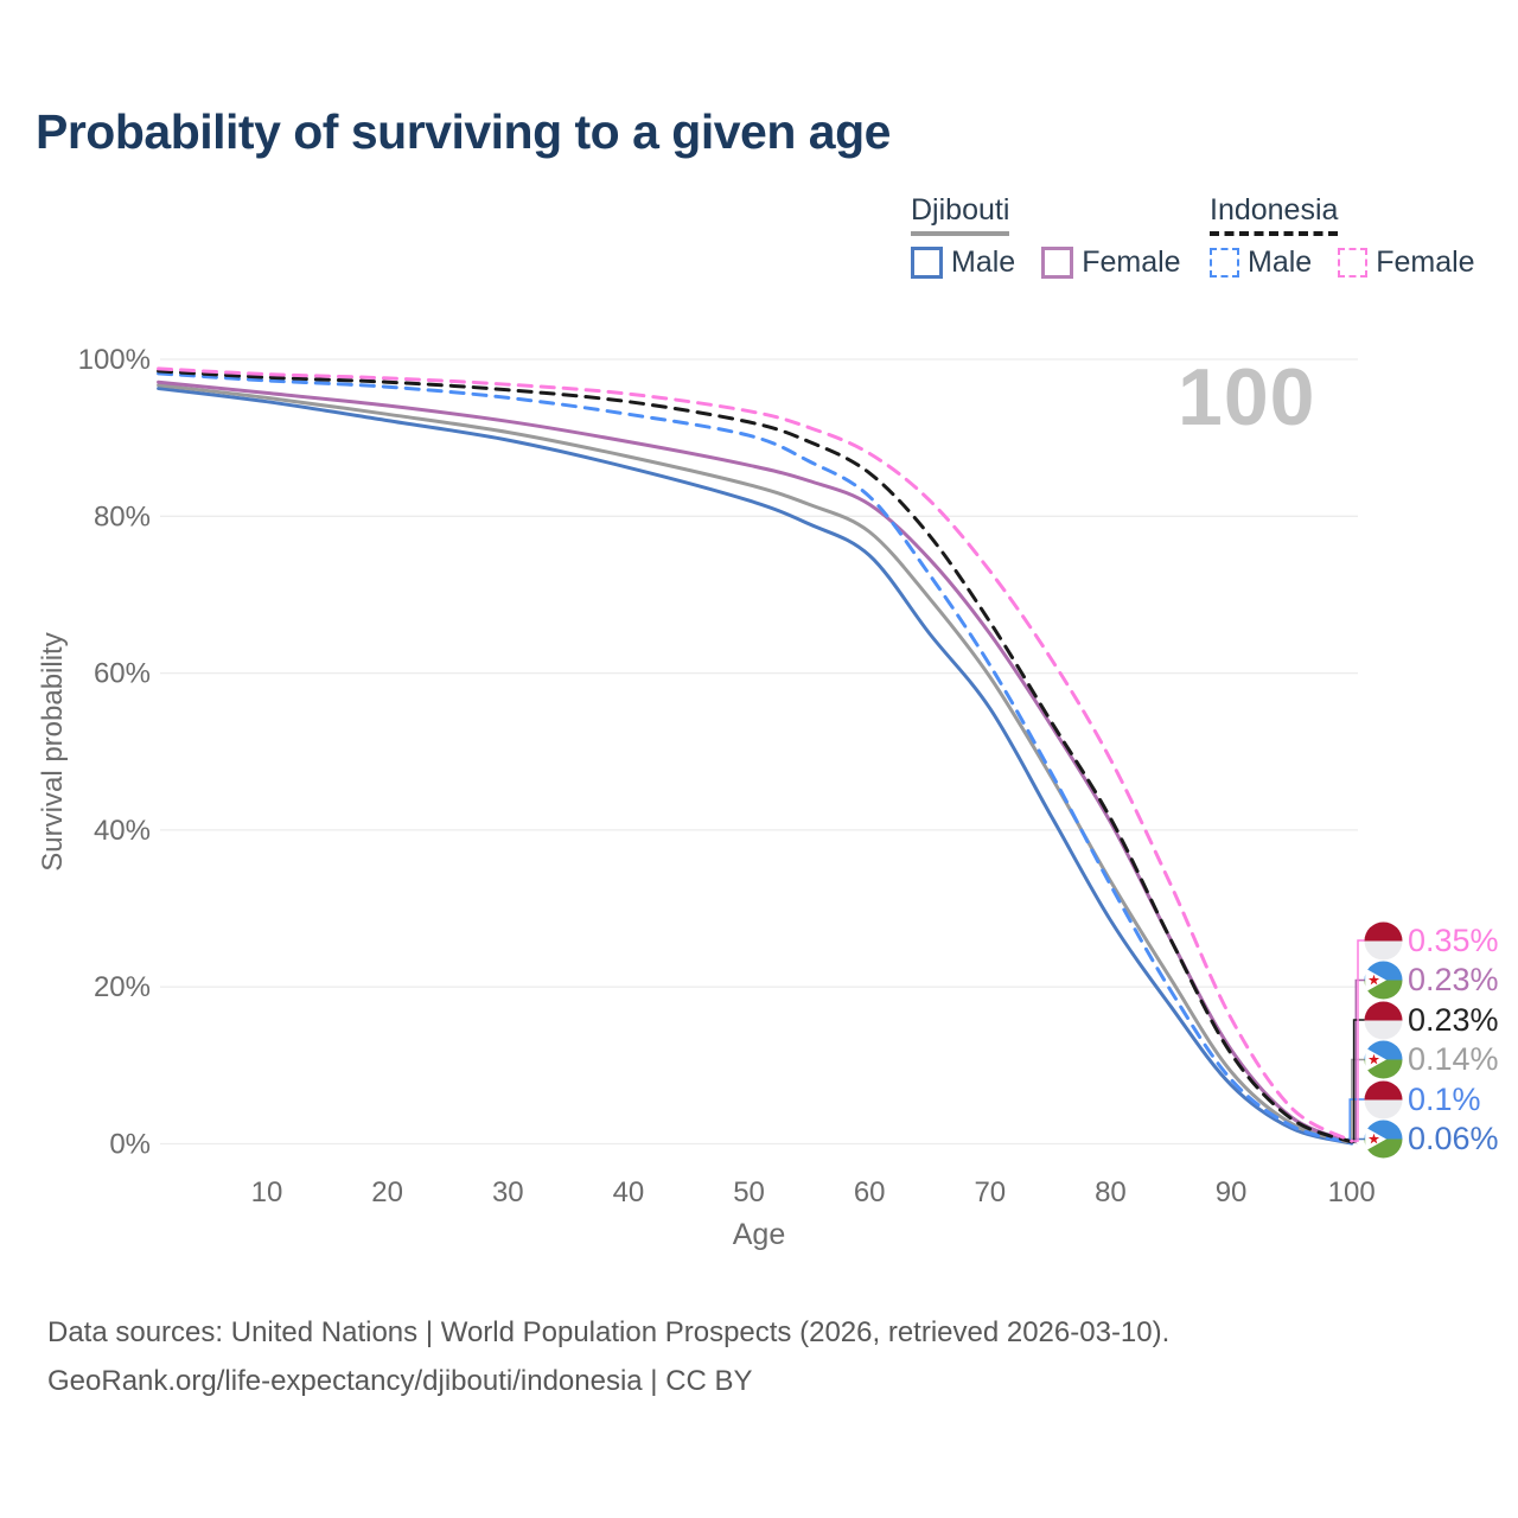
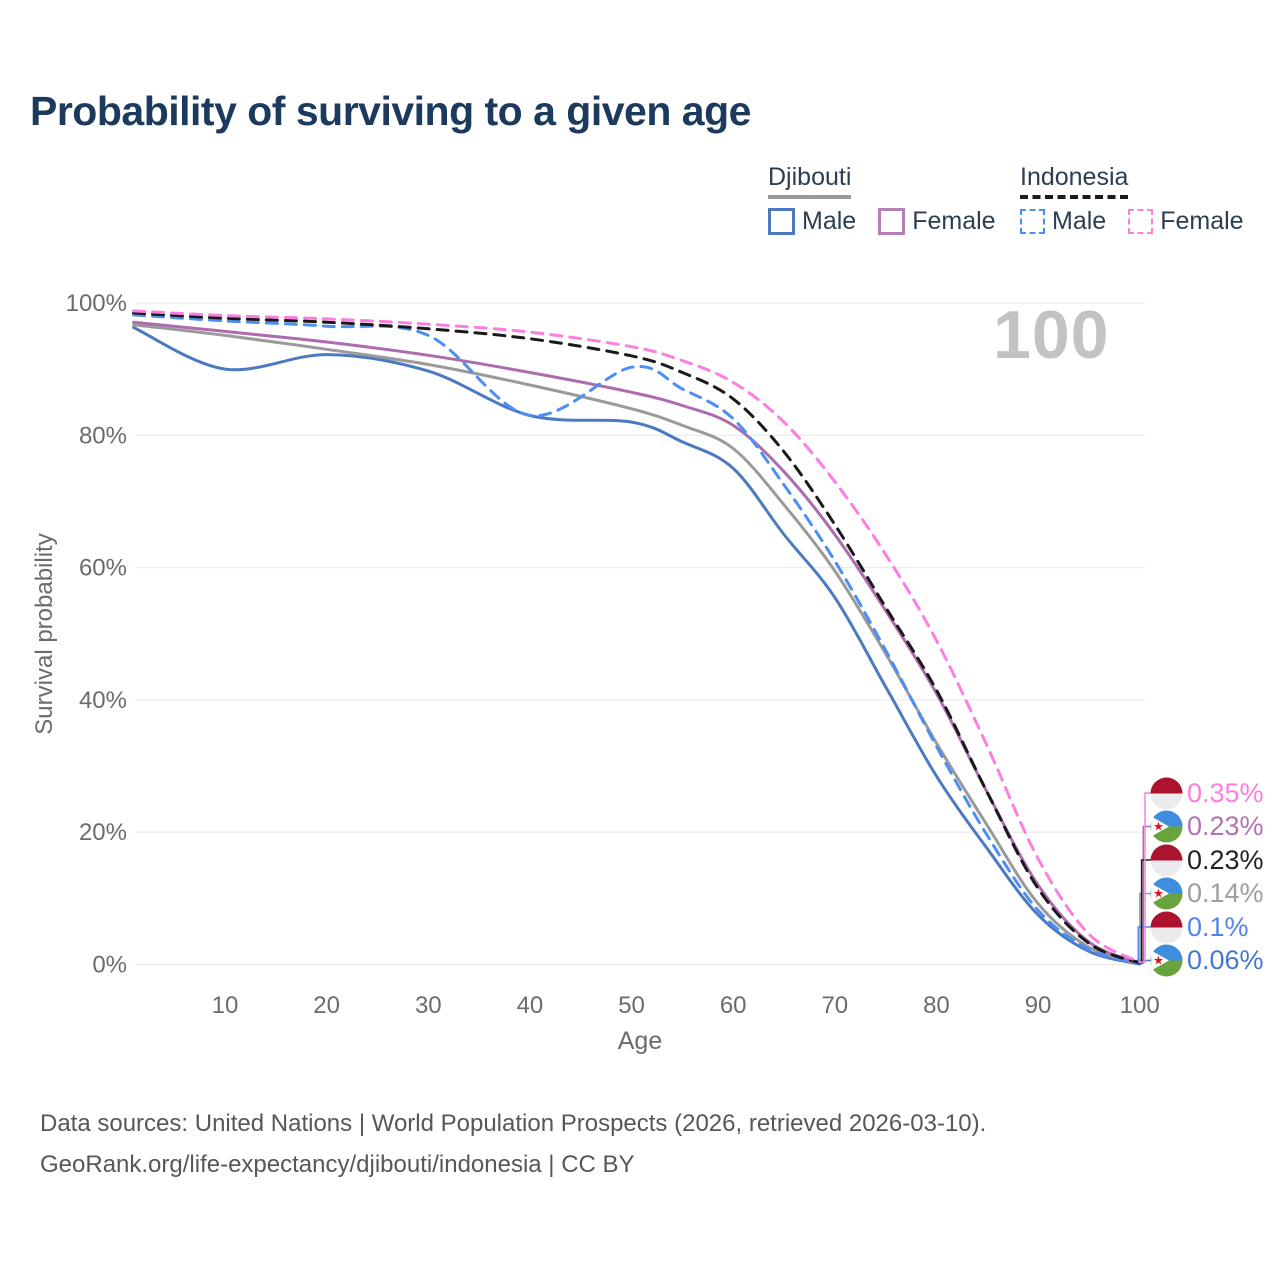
Djibouti Male/10: 95% -> 90%
Djibouti Male/40: 86% -> 83%
Indonesia Male/40: 93% -> 83%
